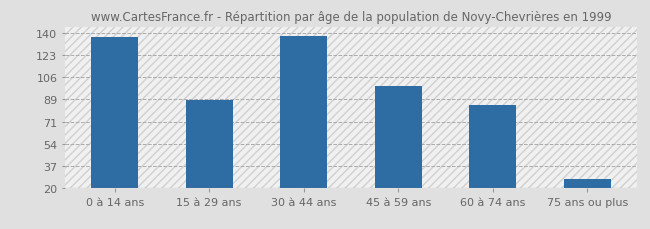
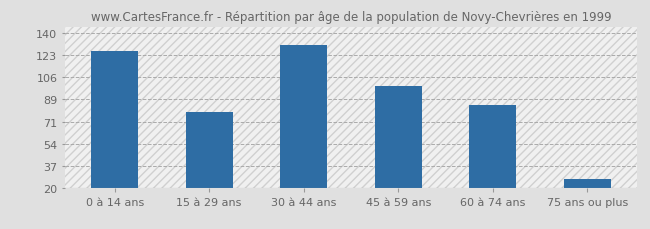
0 à 14 ans: 137 -> 126
15 à 29 ans: 88 -> 79
30 à 44 ans: 138 -> 131
